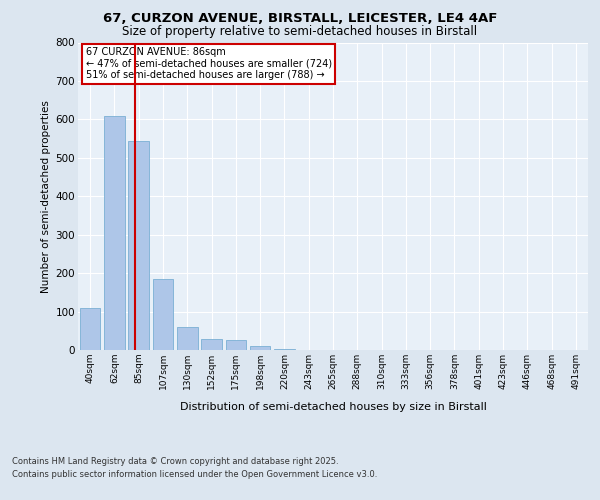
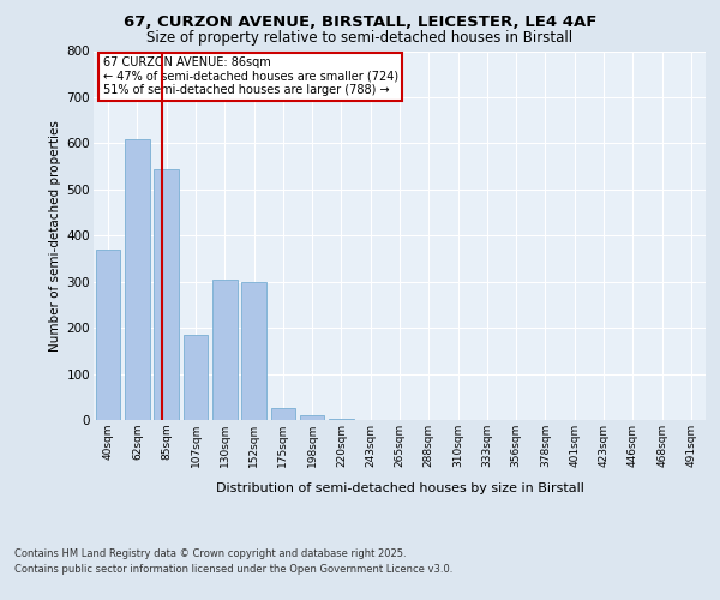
40sqm: 110 -> 370
130sqm: 60 -> 305
152sqm: 28 -> 300
